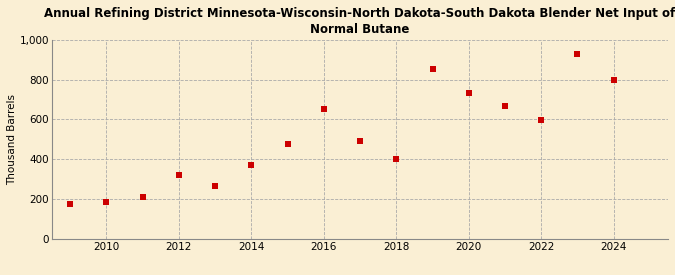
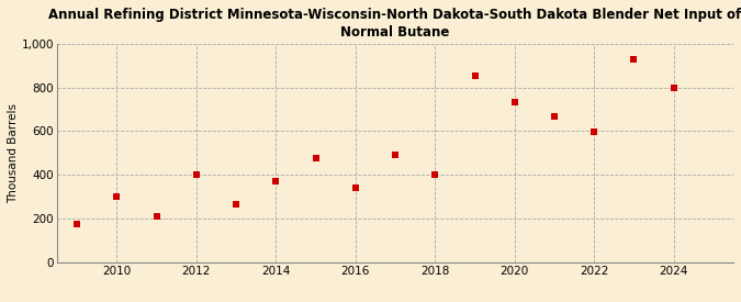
2010: 180 -> 300
2012: 320 -> 400
2016: 660 -> 340
